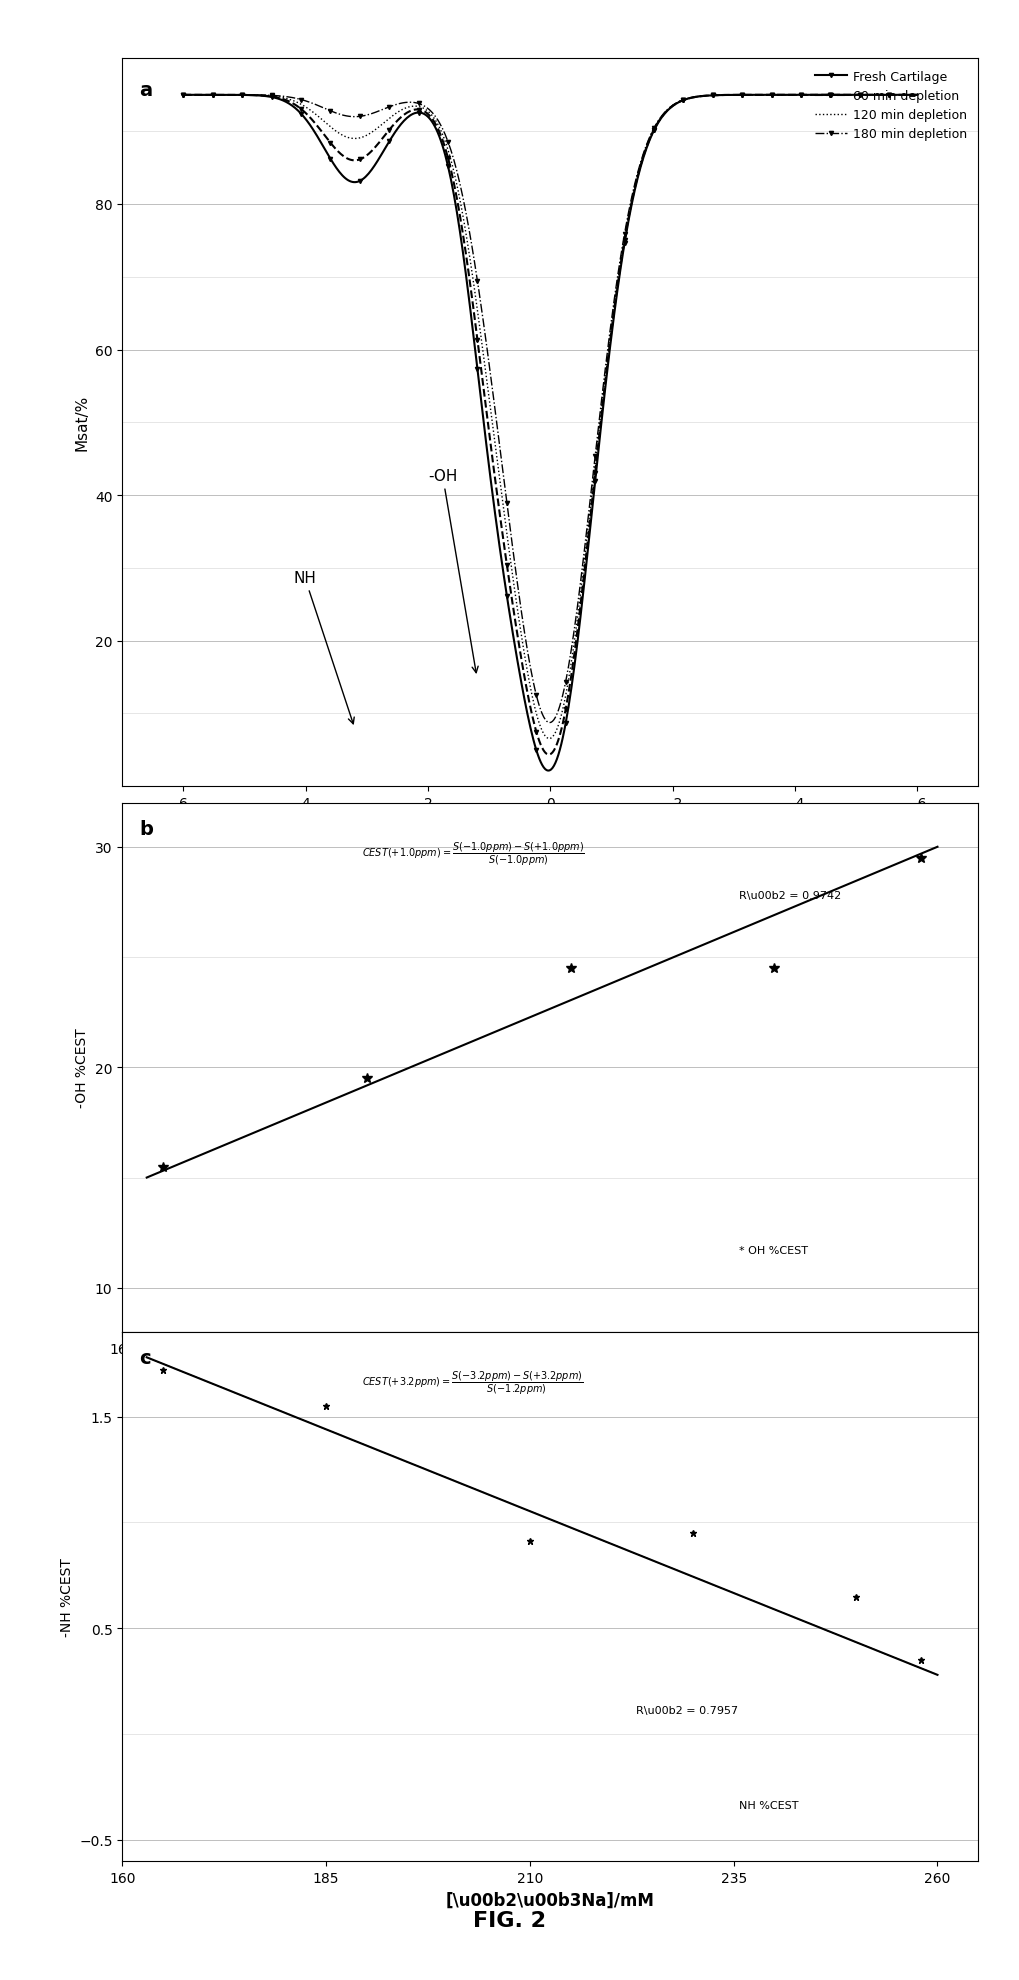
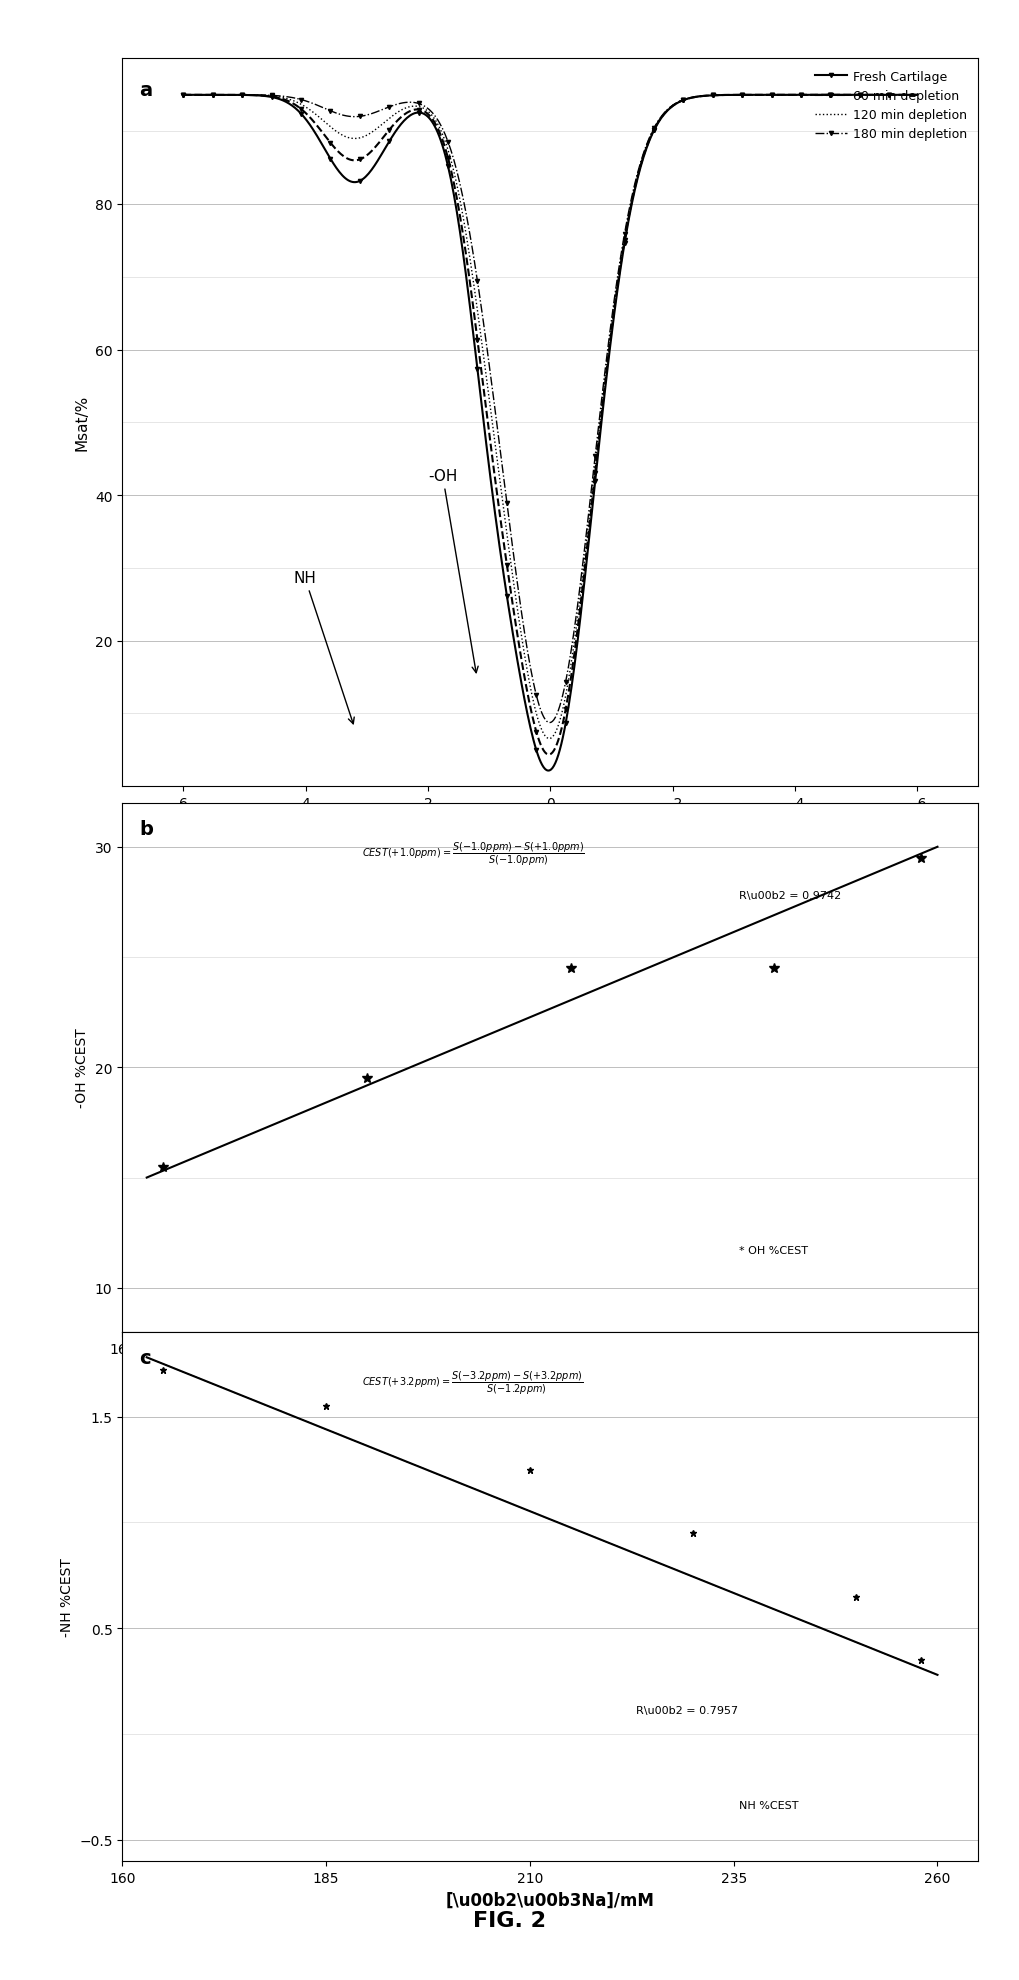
210: 0.91 -> 1.25
